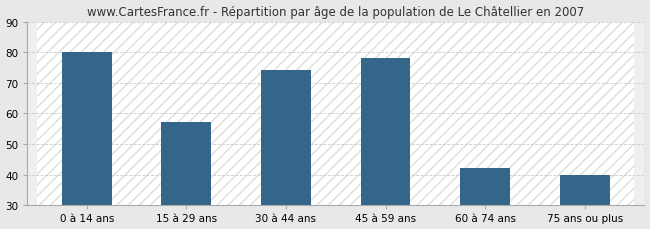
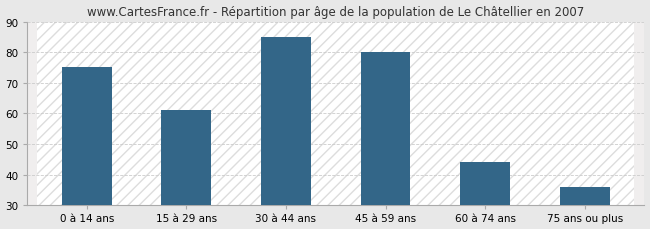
0 à 14 ans: 80 -> 75
15 à 29 ans: 57 -> 61
30 à 44 ans: 74 -> 85
45 à 59 ans: 78 -> 80
60 à 74 ans: 42 -> 44
75 ans ou plus: 40 -> 36
